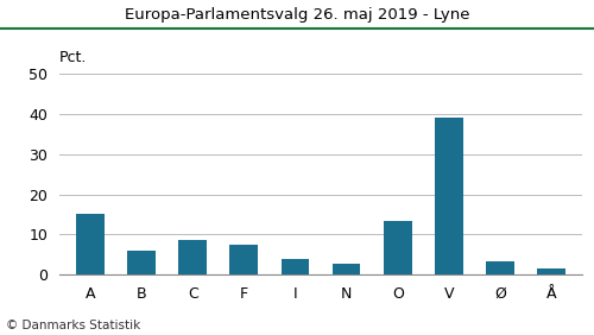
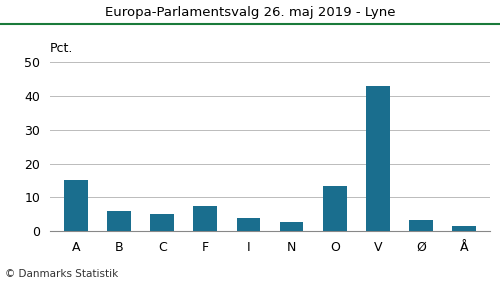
C: 8.5 -> 5.2
V: 39.0 -> 43.0
